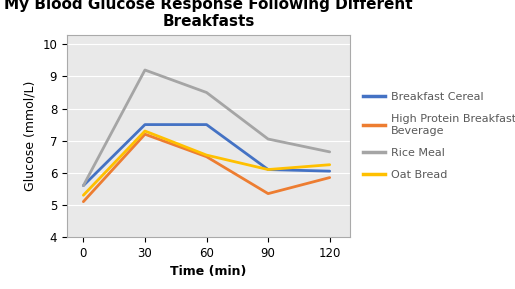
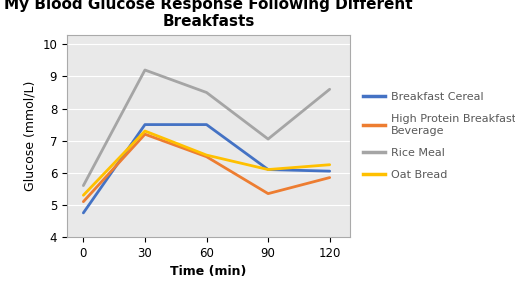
Breakfast Cereal/0: 5.60 -> 4.75
Rice Meal/120: 6.65 -> 8.60
